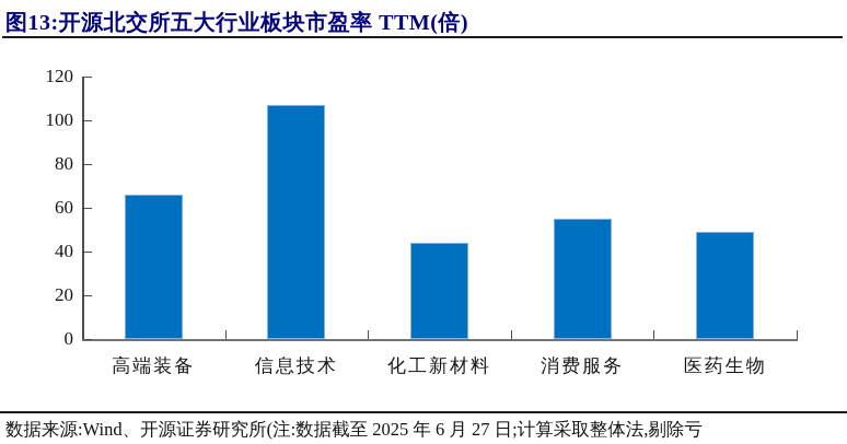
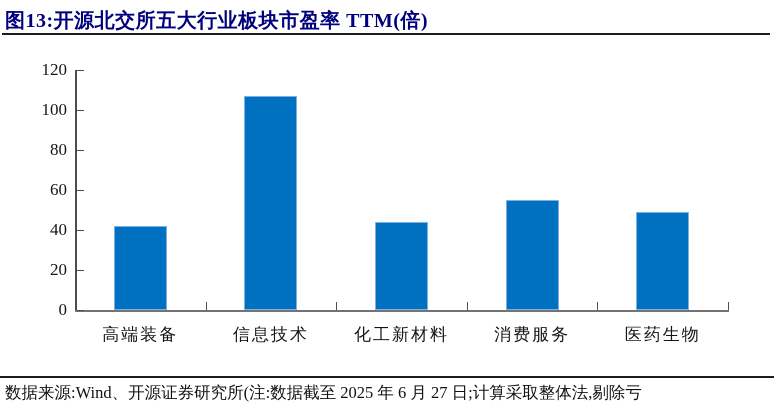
高端装备: 66 -> 42
